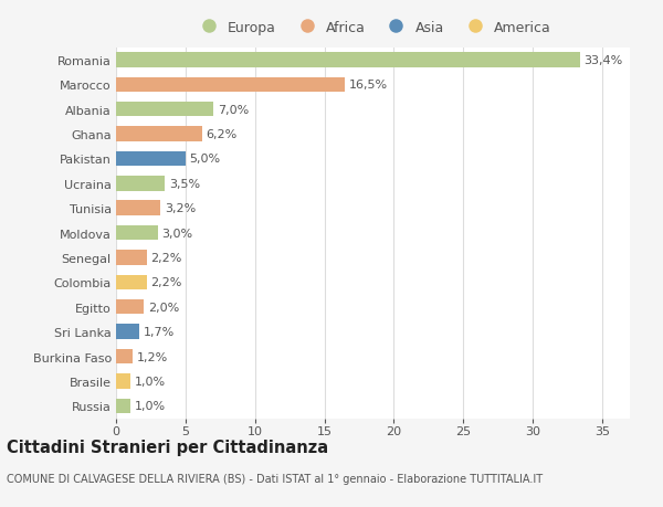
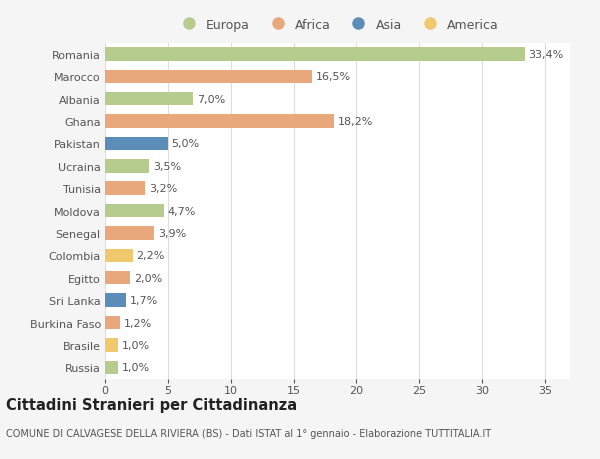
Ghana: 6,2% -> 18,2%
Moldova: 3,0% -> 4,7%
Senegal: 2,2% -> 3,9%
